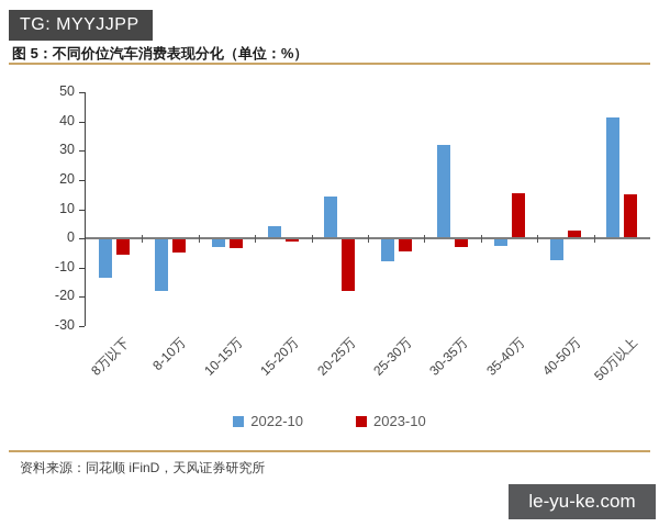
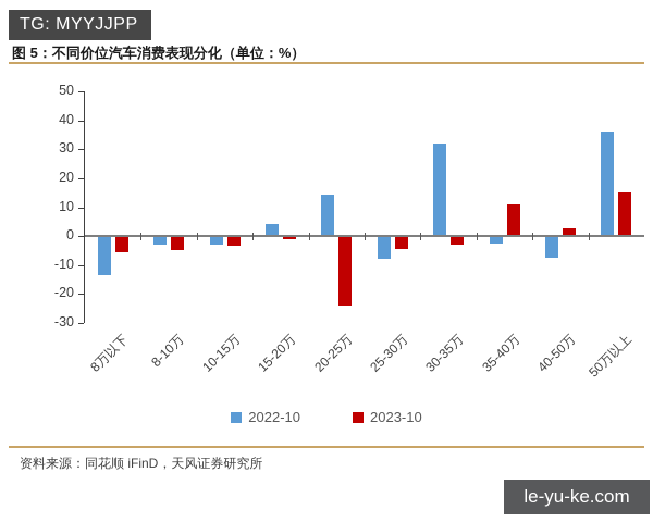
2022-10/8-10万: -18 -> -3
2023-10/20-25万: -18 -> -24
2023-10/35-40万: 16 -> 11
2022-10/50万以上: 42 -> 36
